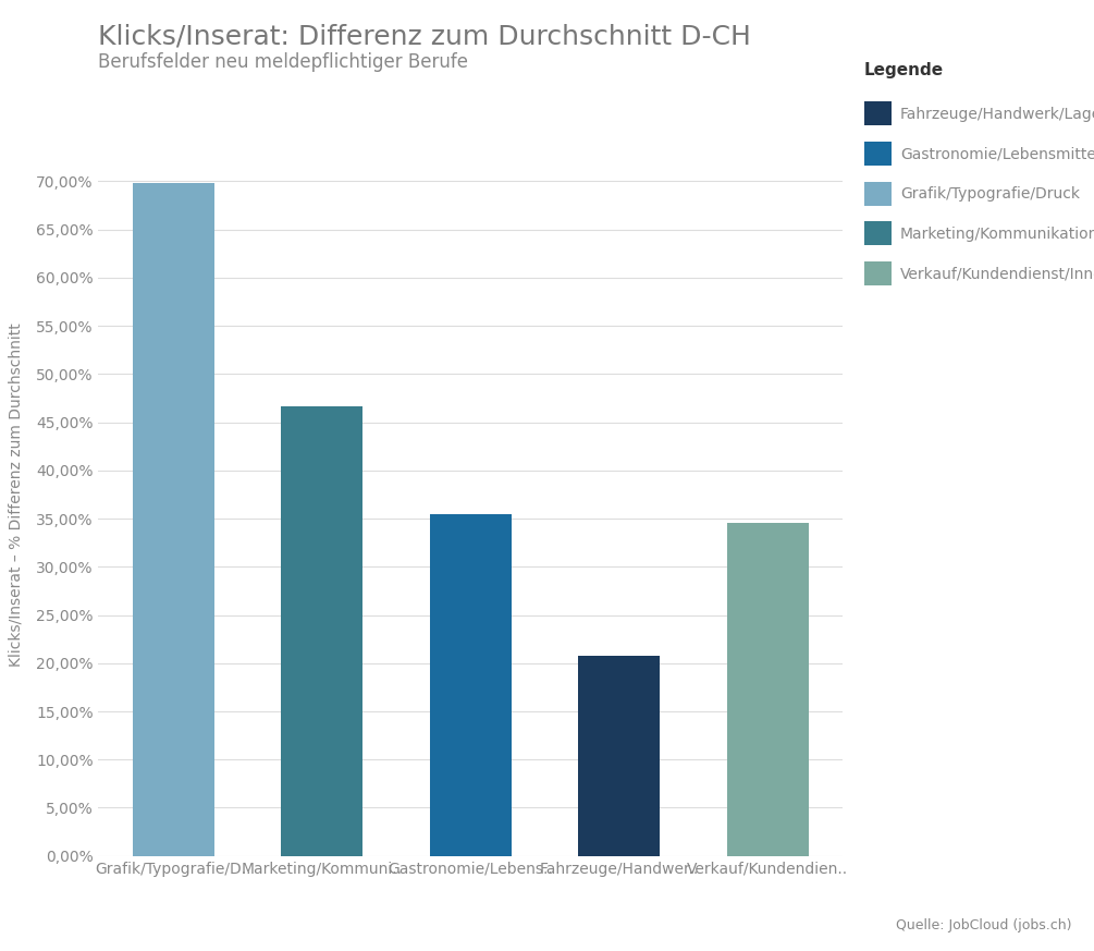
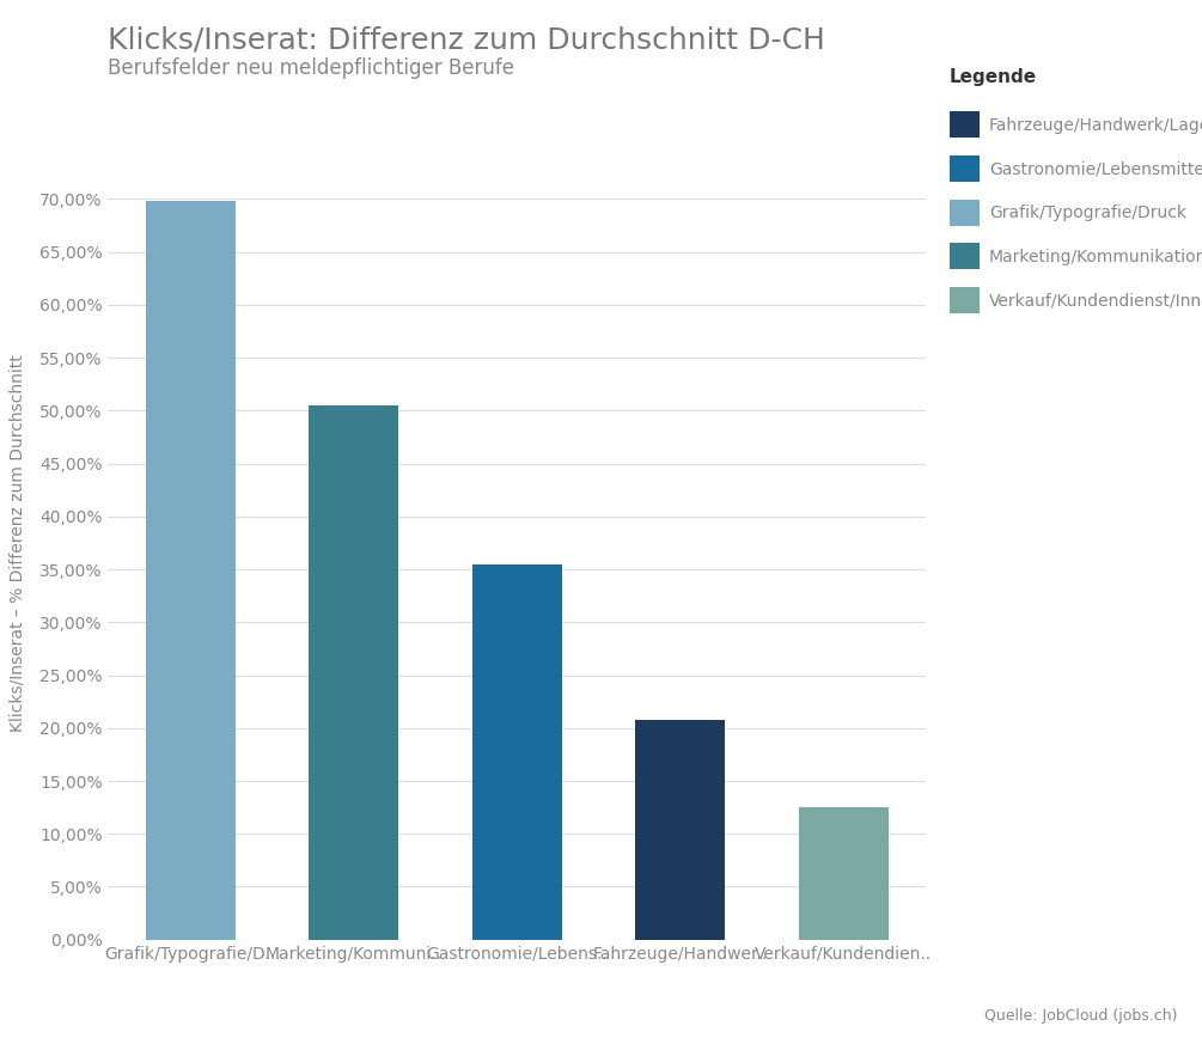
Marketing/Kommuni..: 46,6% -> 50,5%
Verkauf/Kundendien..: 34,6% -> 12,5%
